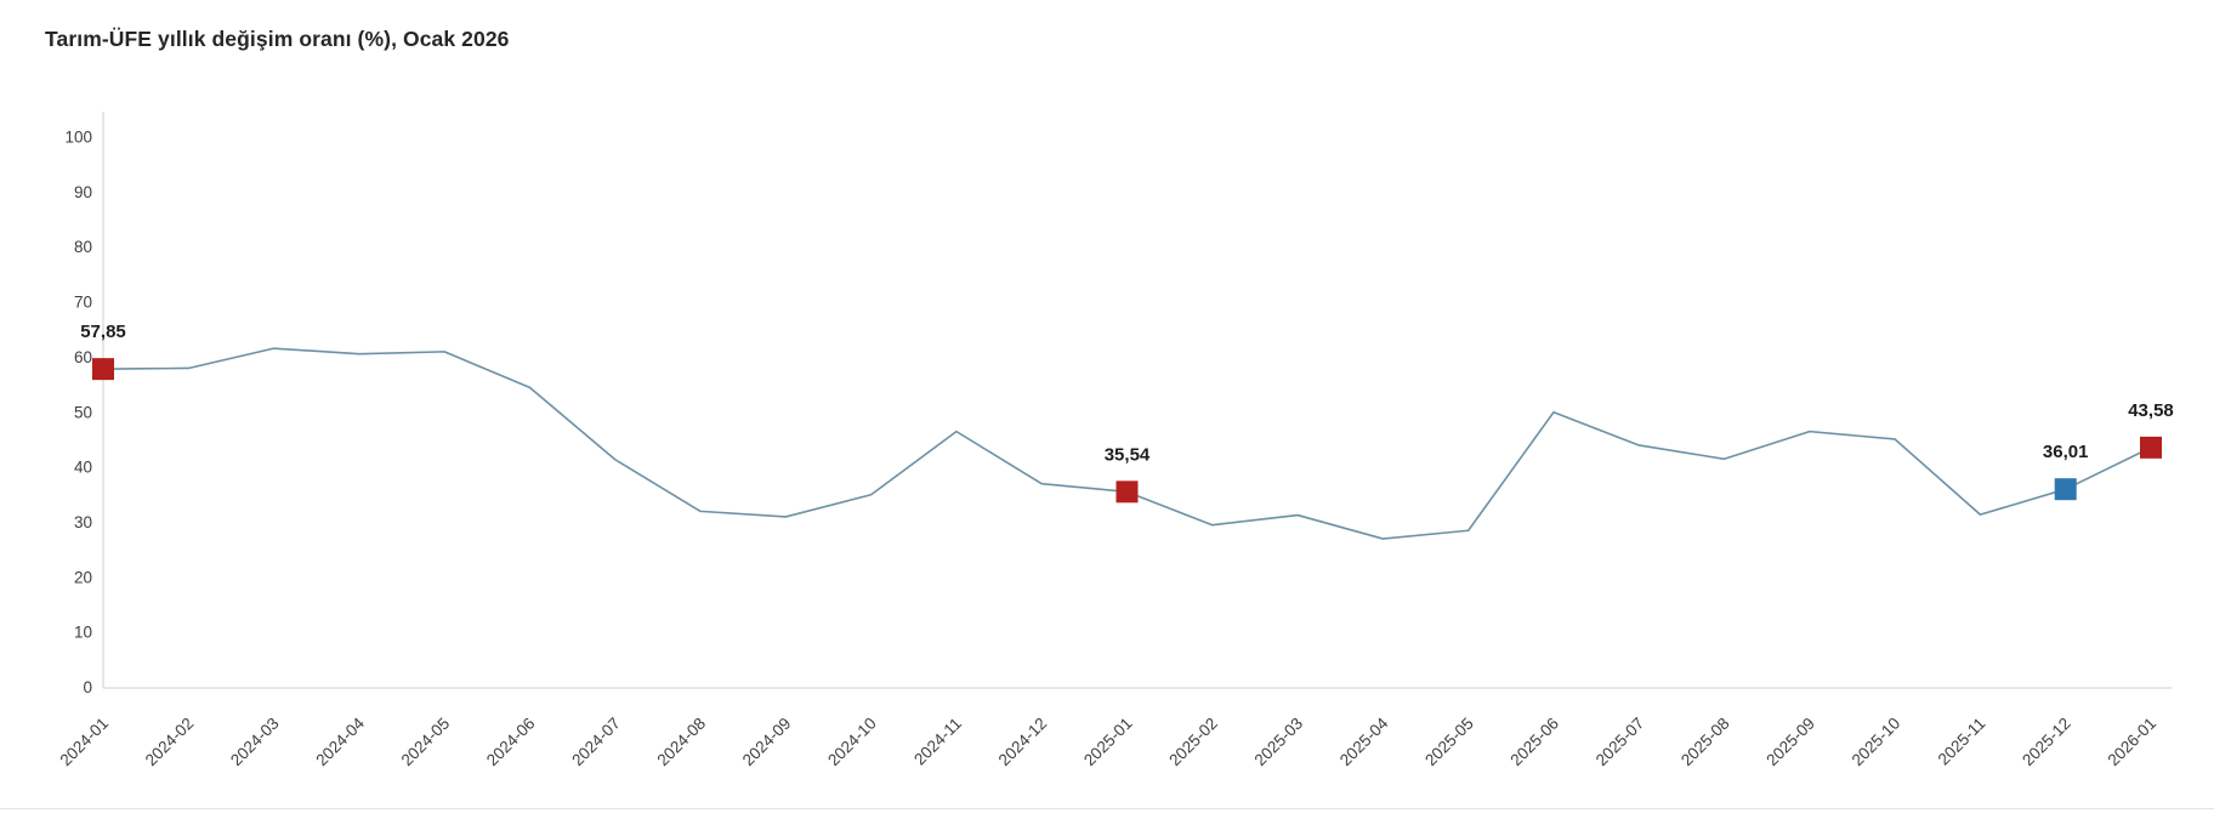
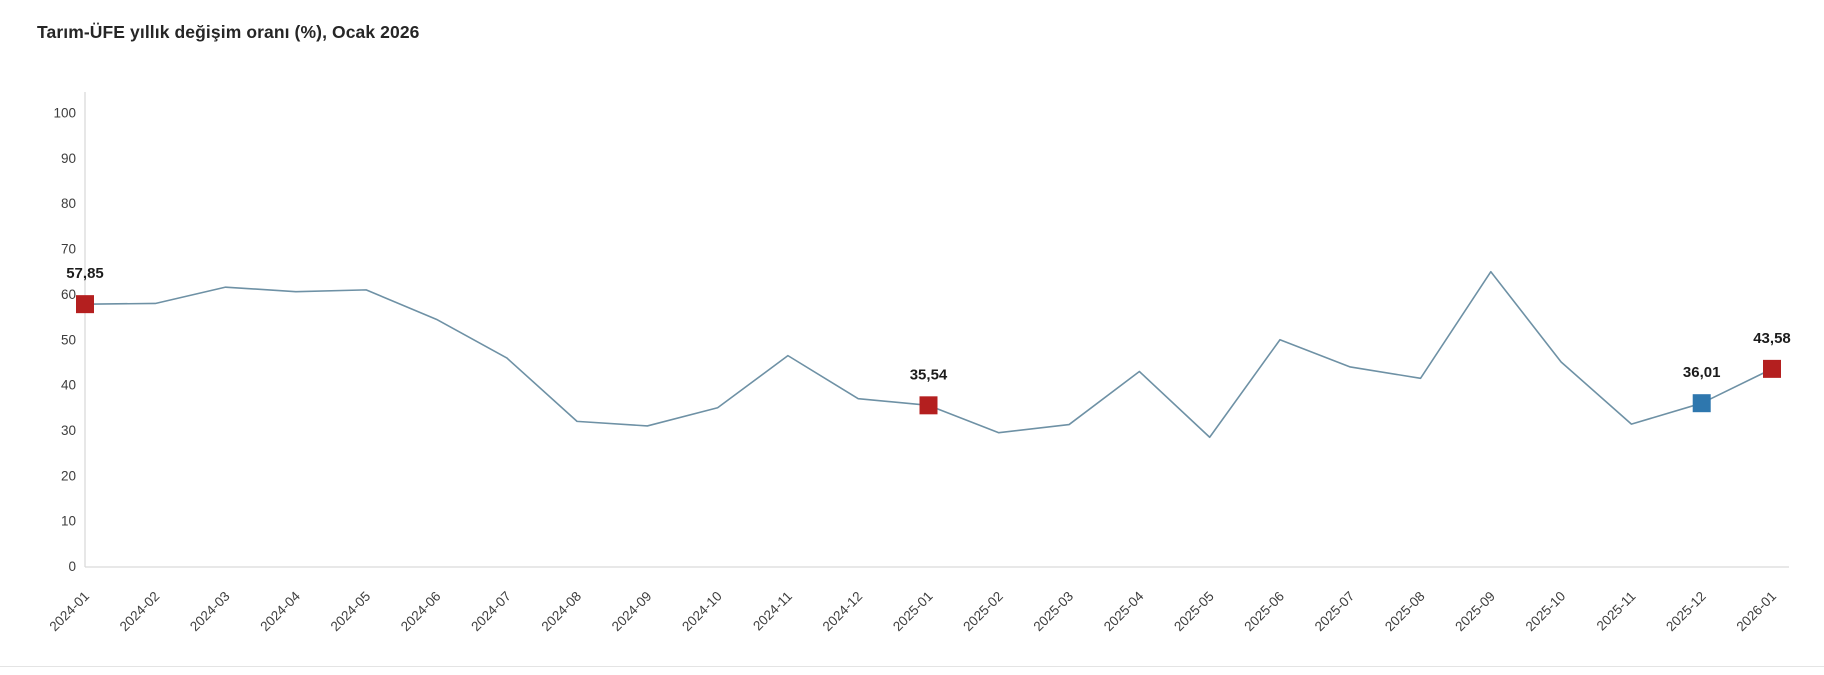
2024-07: 41 -> 46
2025-04: 27 -> 43
2025-09: 46 -> 65
